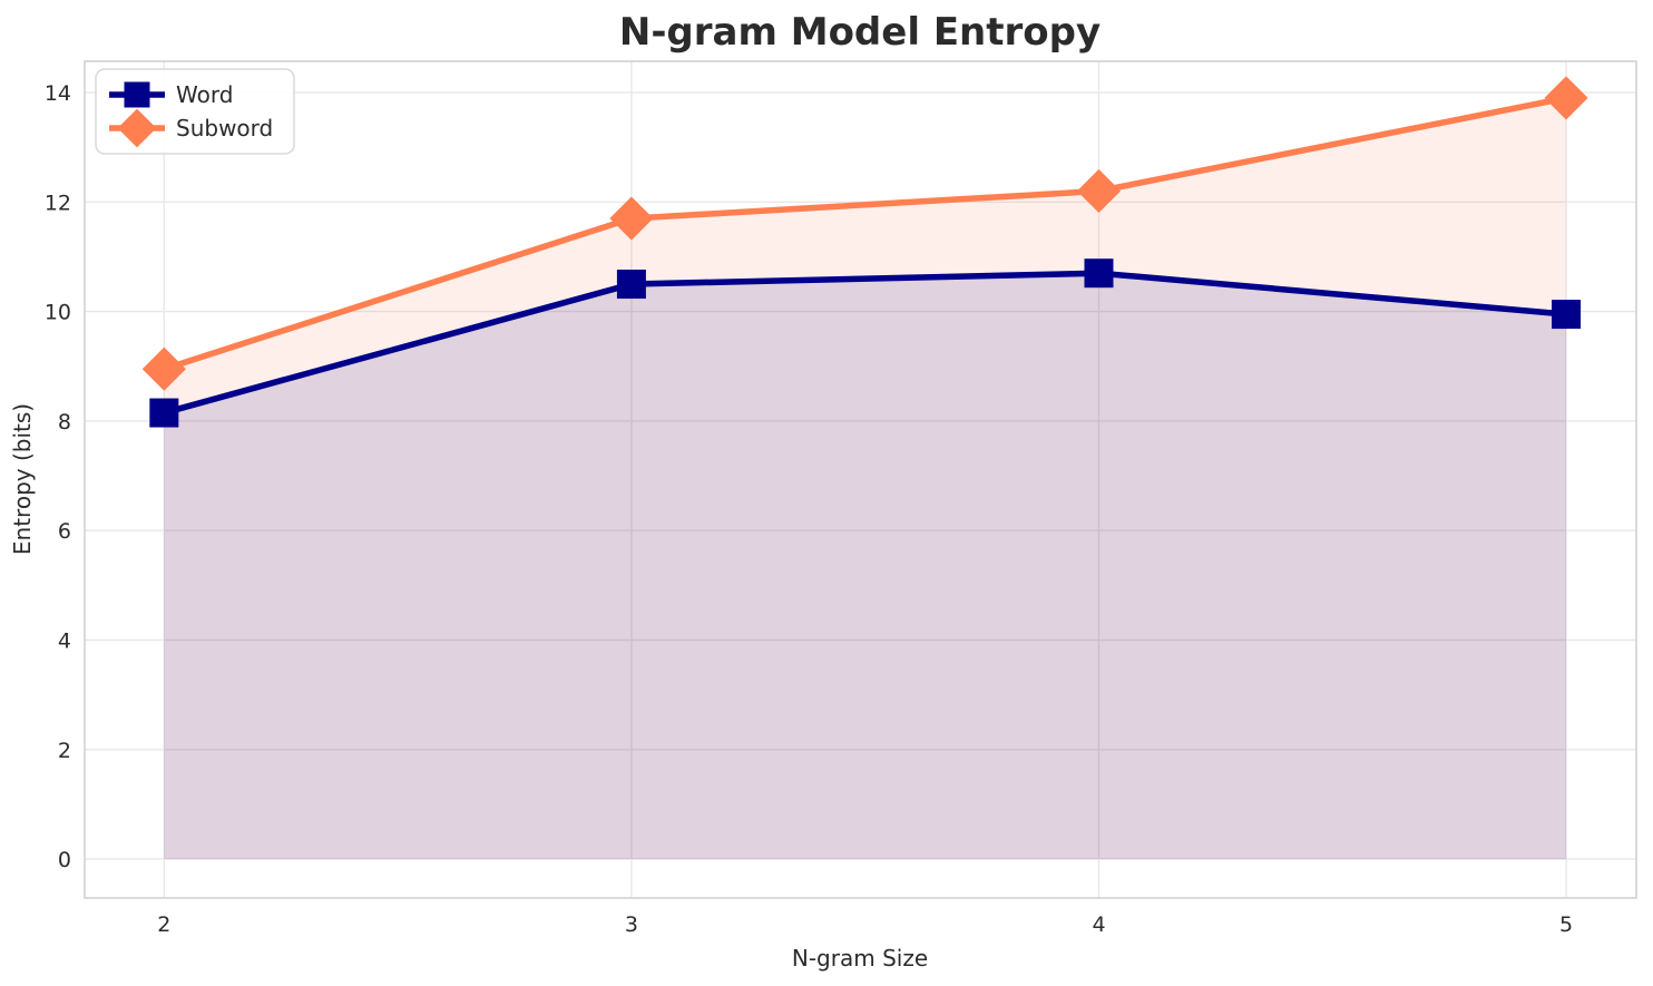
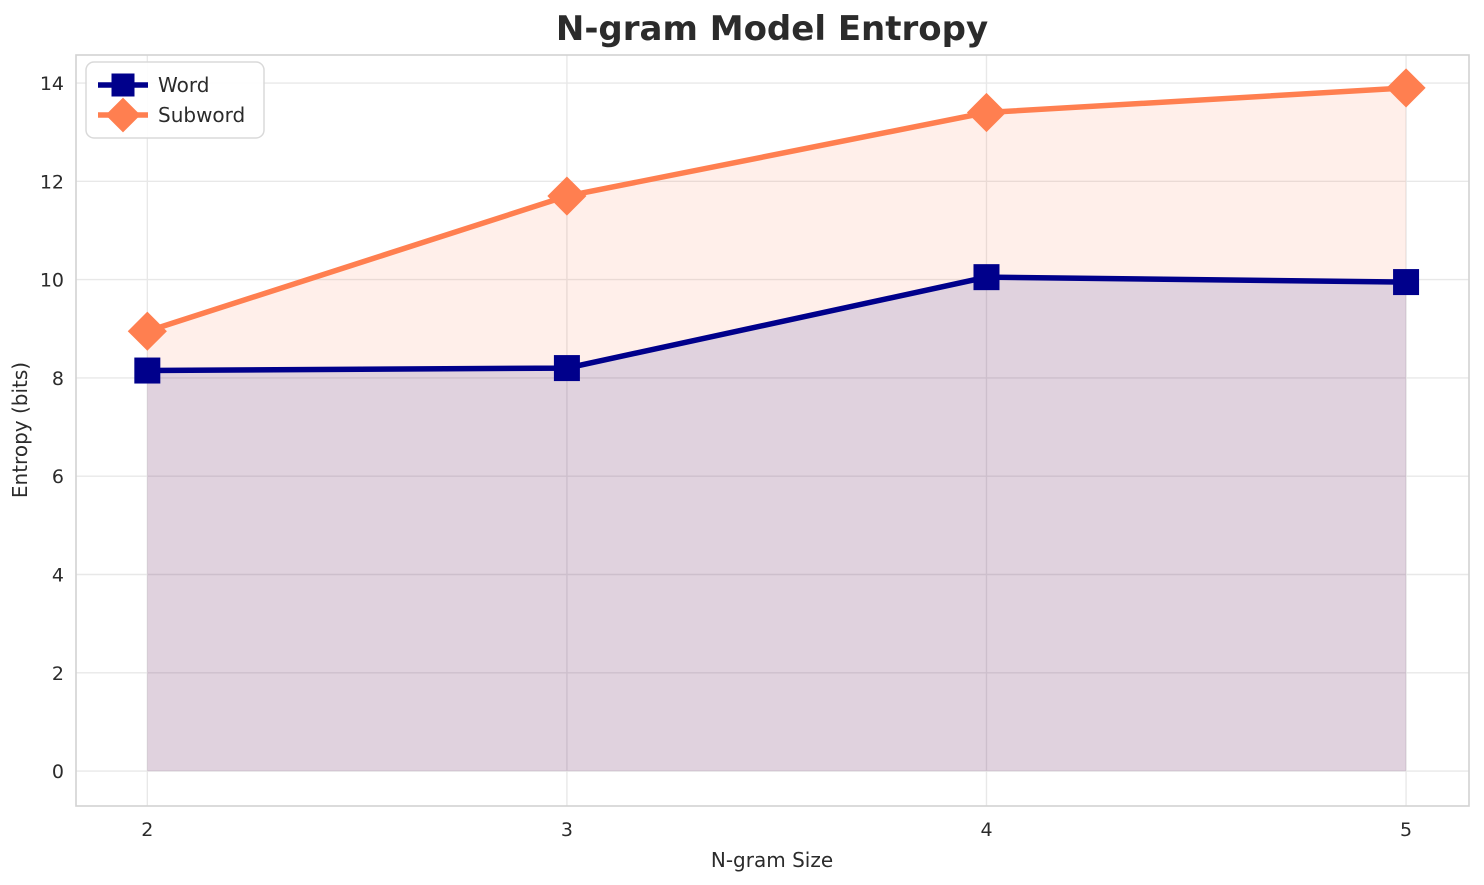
Word/3: 10.5 -> 8.2
Word/4: 10.7 -> 10.1
Subword/4: 12.2 -> 13.4
